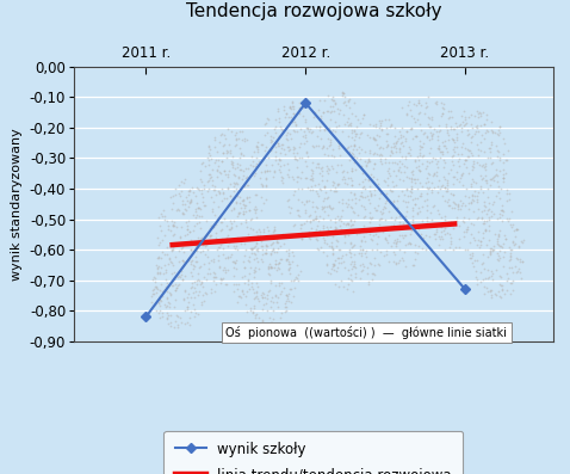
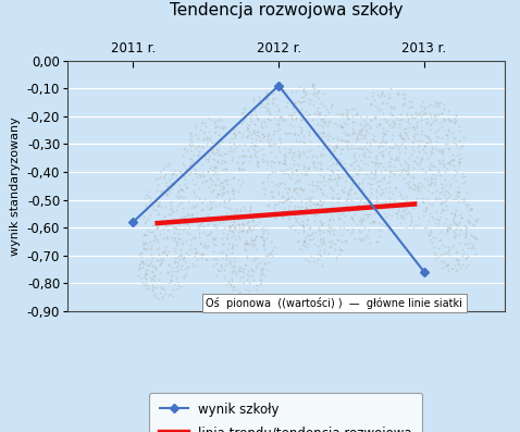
wynik szkoły/2011 r.: -0,82 -> -0,58
wynik szkoły/2012 r.: -0,12 -> -0,09
wynik szkoły/2013 r.: -0,73 -> -0,76
